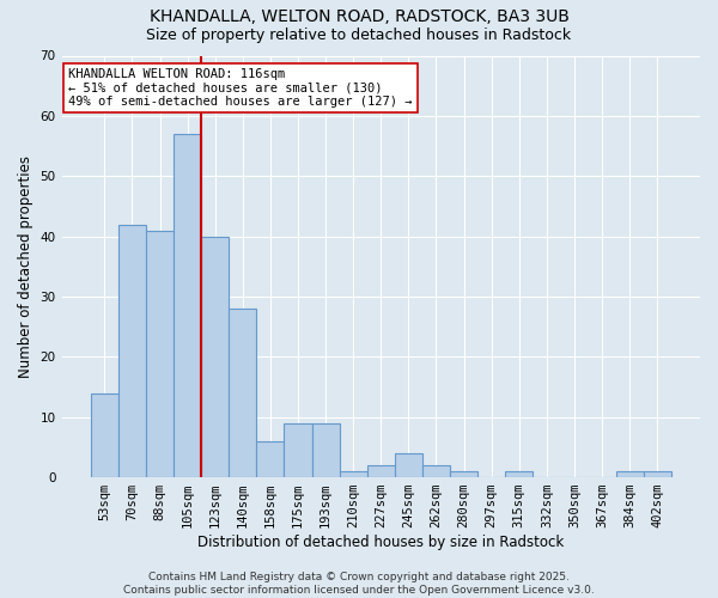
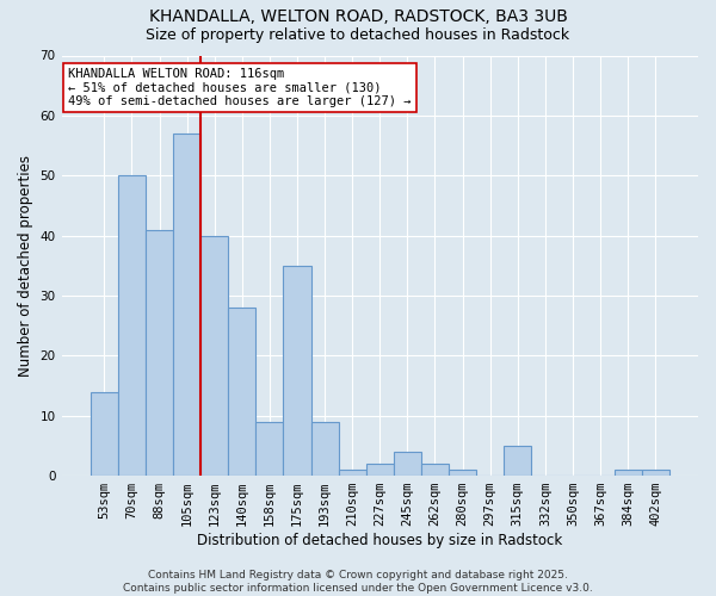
70sqm: 42 -> 50
158sqm: 6 -> 9
175sqm: 9 -> 35
315sqm: 1 -> 5
